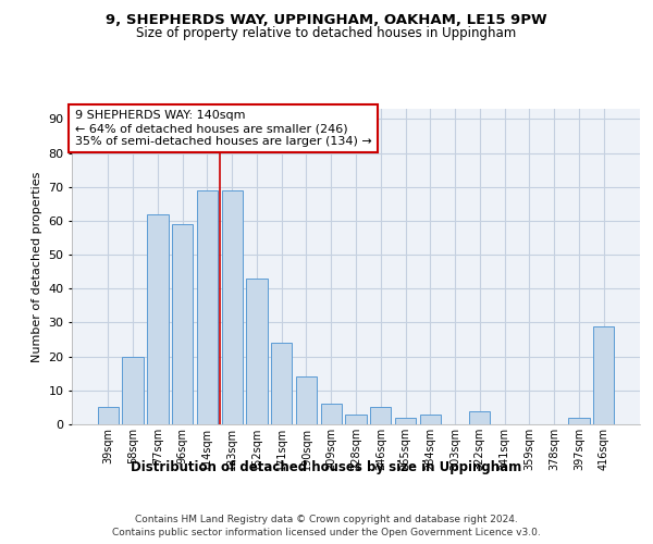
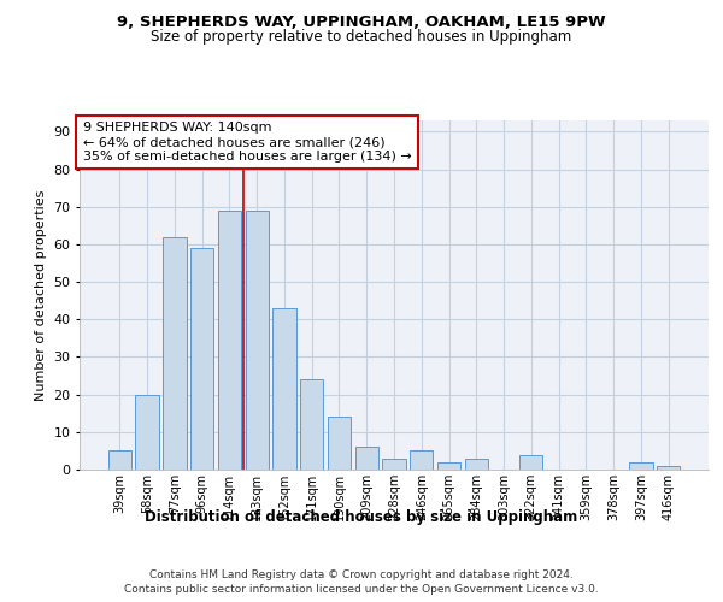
416sqm: 29 -> 1
